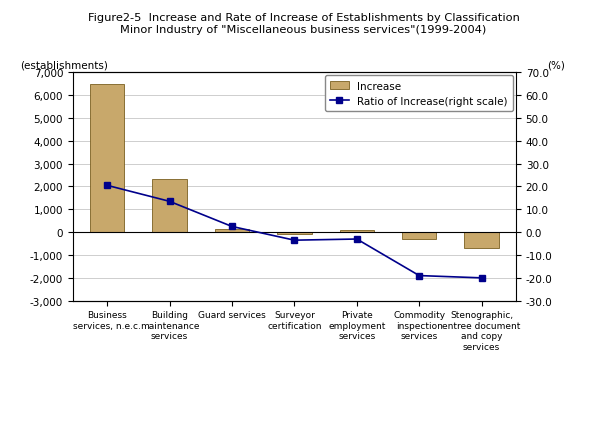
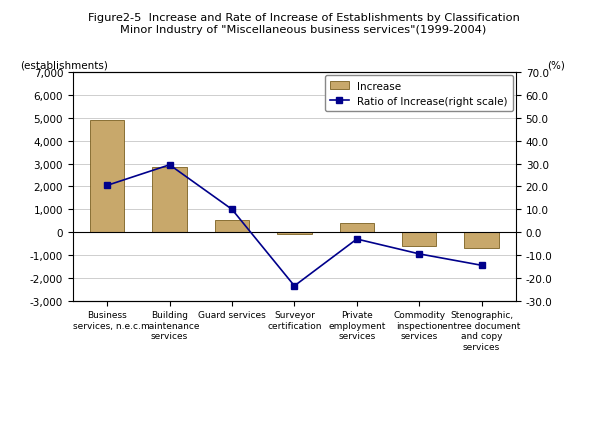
Increase/Business services, n.e.c.: 6,480 -> 4,900
Increase/Building maintenance services: 2,340 -> 2,850
Ratio of Increase(right scale)/Building maintenance services: 13.5 -> 29.5
Increase/Guard services: 120 -> 550
Ratio of Increase(right scale)/Guard services: 2.5 -> 10.0
Ratio of Increase(right scale)/Surveyor certification: -3.5 -> -23.5
Increase/Private employment services: 80 -> 400
Increase/Commodity inspection services: -300 -> -600
Ratio of Increase(right scale)/Commodity inspection services: -19.0 -> -9.5
Ratio of Increase(right scale)/Stenographic, entree document and copy services: -20.0 -> -14.5
